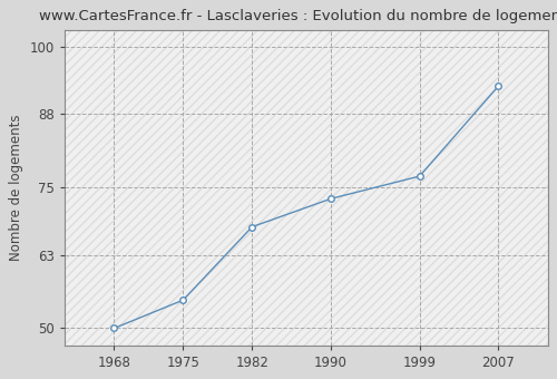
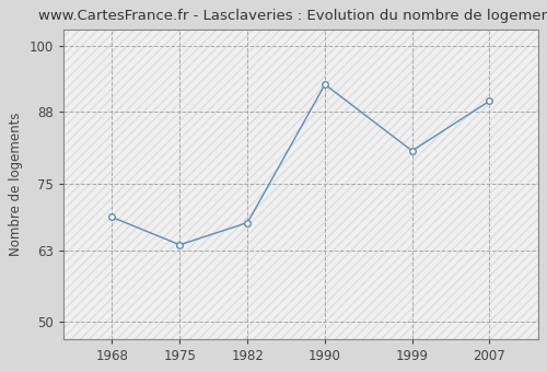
1968: 50 -> 69
1975: 55 -> 64
1990: 73 -> 93
1999: 77 -> 81
2007: 93 -> 90
